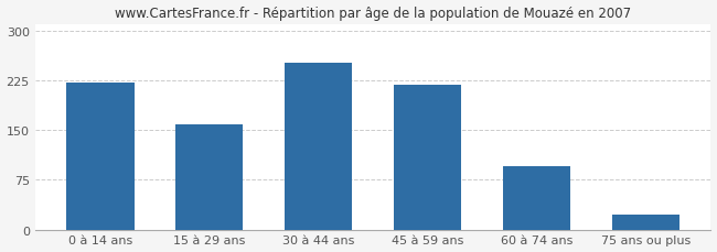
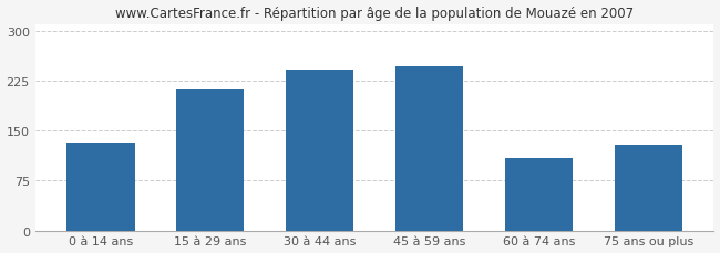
0 à 14 ans: 221 -> 132
15 à 29 ans: 158 -> 212
30 à 44 ans: 252 -> 242
45 à 59 ans: 218 -> 246
60 à 74 ans: 95 -> 108
75 ans ou plus: 22 -> 128
